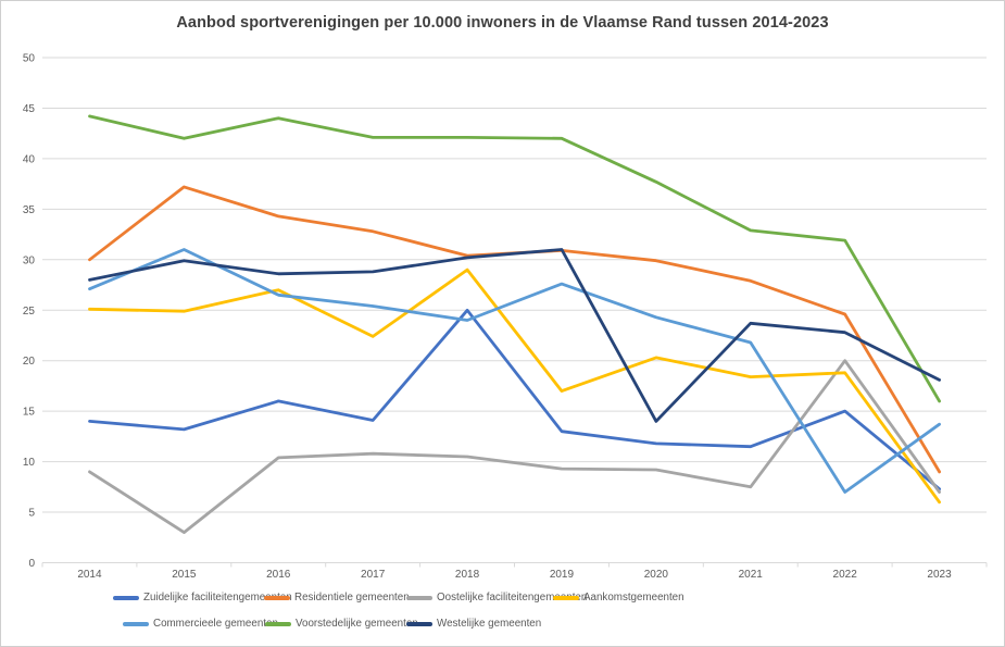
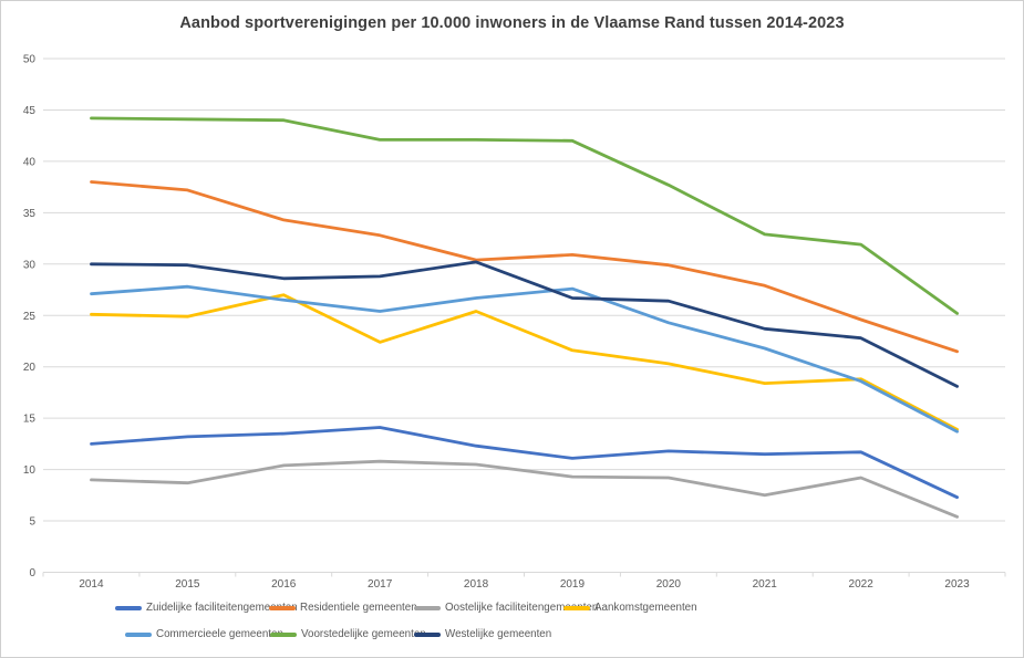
Zuidelijke faciliteitengemeenten/2014: 14 -> 12
Residentiele gemeenten/2014: 30 -> 38
Westelijke gemeenten/2014: 28 -> 30
Oostelijke faciliteitengemeenten/2015: 3 -> 9
Commercieele gemeenten/2015: 31 -> 28
Voorstedelijke gemeenten/2015: 42 -> 44
Zuidelijke faciliteitengemeenten/2016: 16 -> 14
Zuidelijke faciliteitengemeenten/2018: 25 -> 12
Aankomstgemeenten/2018: 29 -> 25
Commercieele gemeenten/2018: 24 -> 27
Zuidelijke faciliteitengemeenten/2019: 13 -> 11
Aankomstgemeenten/2019: 17 -> 22
Westelijke gemeenten/2019: 31 -> 27
Westelijke gemeenten/2020: 14 -> 26
Zuidelijke faciliteitengemeenten/2022: 15 -> 12
Oostelijke faciliteitengemeenten/2022: 20 -> 9
Commercieele gemeenten/2022: 7 -> 19
Residentiele gemeenten/2023: 9 -> 22
Oostelijke faciliteitengemeenten/2023: 7 -> 5
Aankomstgemeenten/2023: 6 -> 14
Voorstedelijke gemeenten/2023: 16 -> 25
